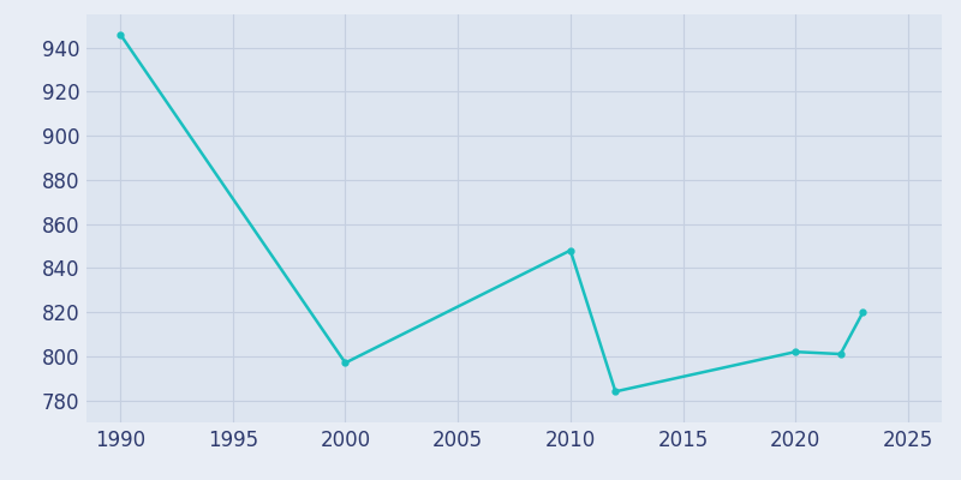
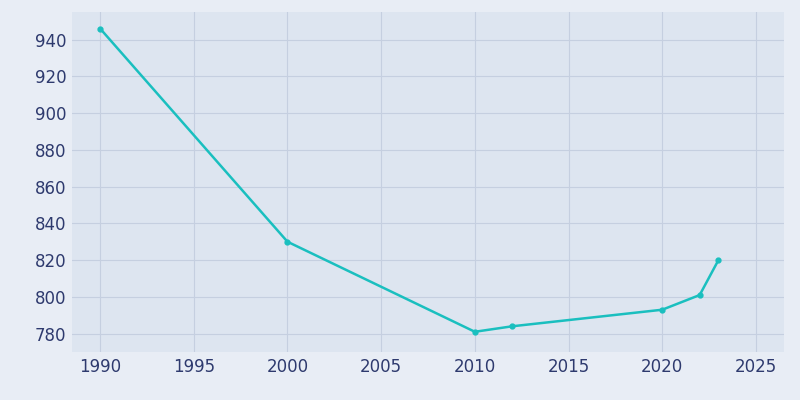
2000: 797 -> 830
2010: 848 -> 781
2020: 802 -> 793
